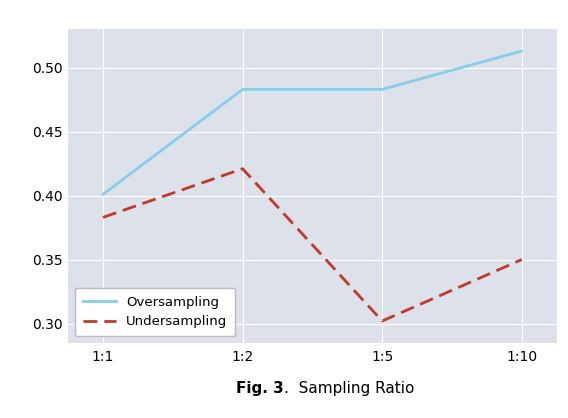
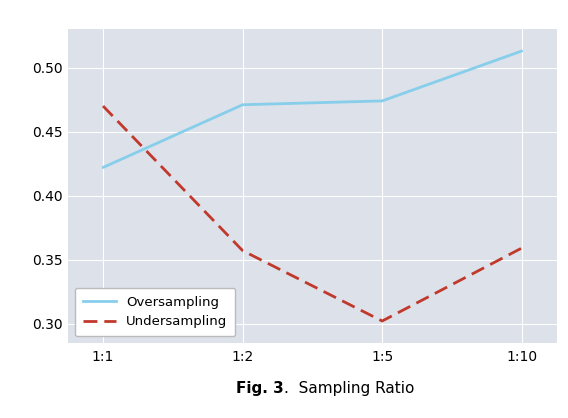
Oversampling/1:1: 0.401 -> 0.422
Undersampling/1:1: 0.383 -> 0.470
Oversampling/1:2: 0.483 -> 0.471
Undersampling/1:2: 0.421 -> 0.357
Oversampling/1:5: 0.483 -> 0.474
Undersampling/1:10: 0.350 -> 0.359
